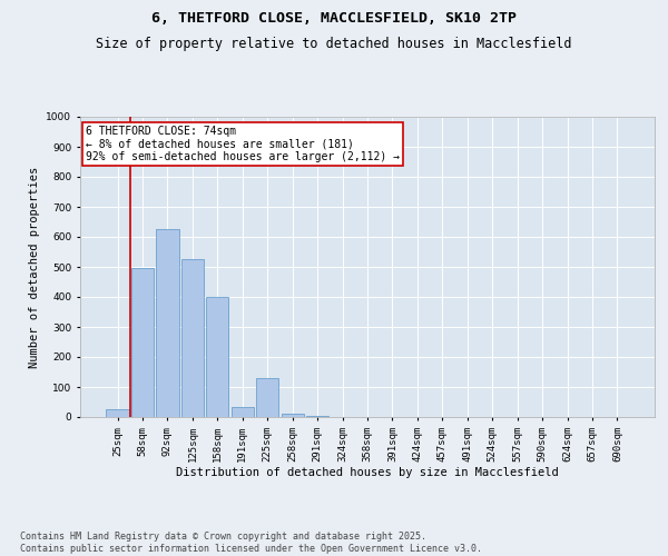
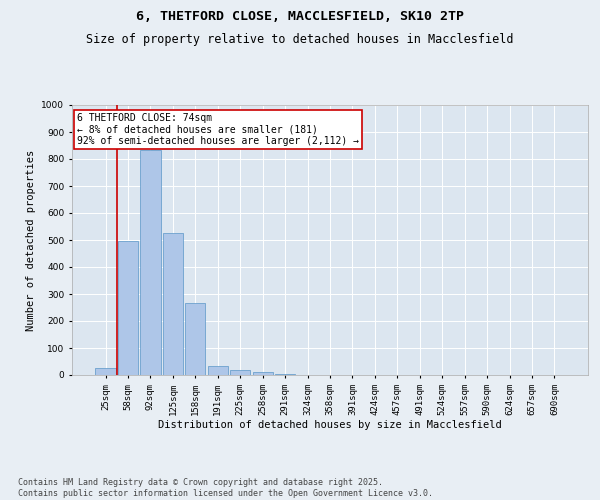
92sqm: 625 -> 835
158sqm: 400 -> 265
225sqm: 130 -> 20
